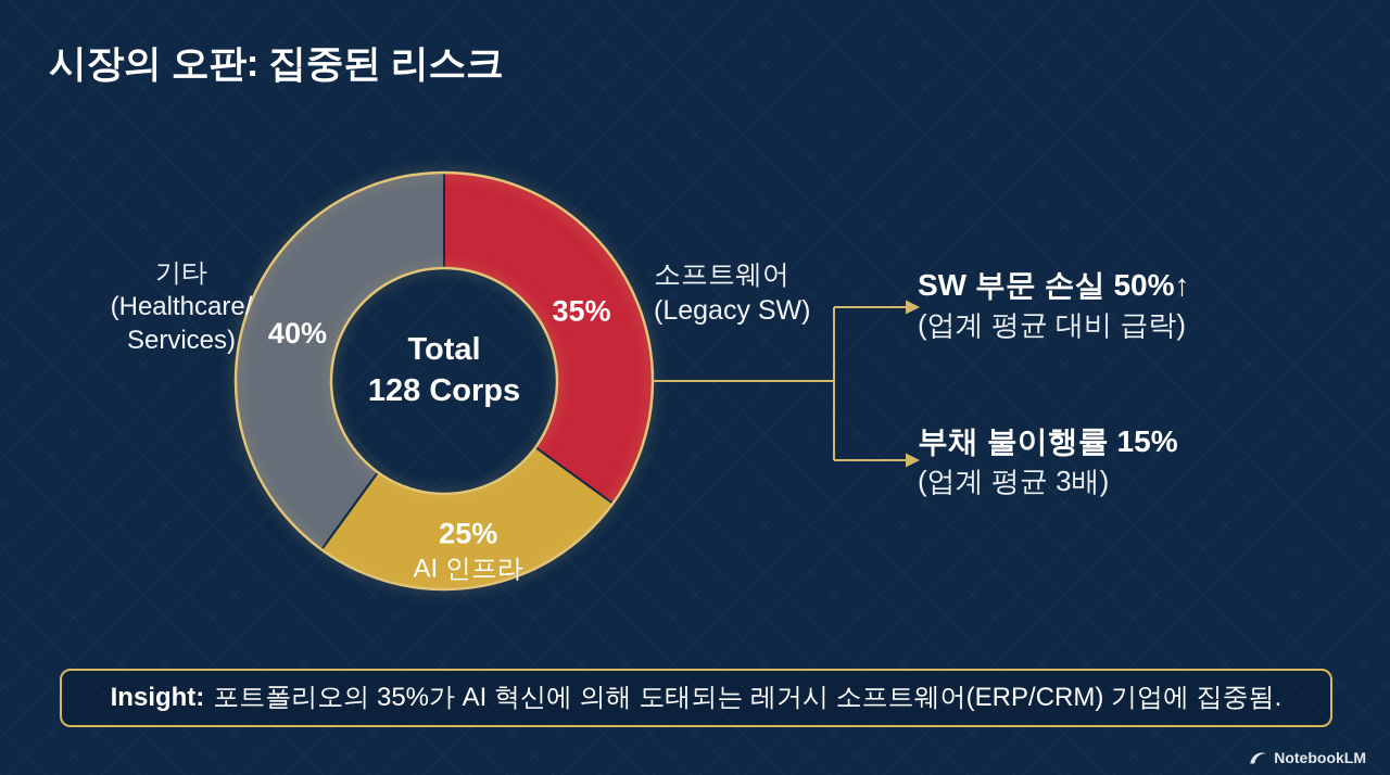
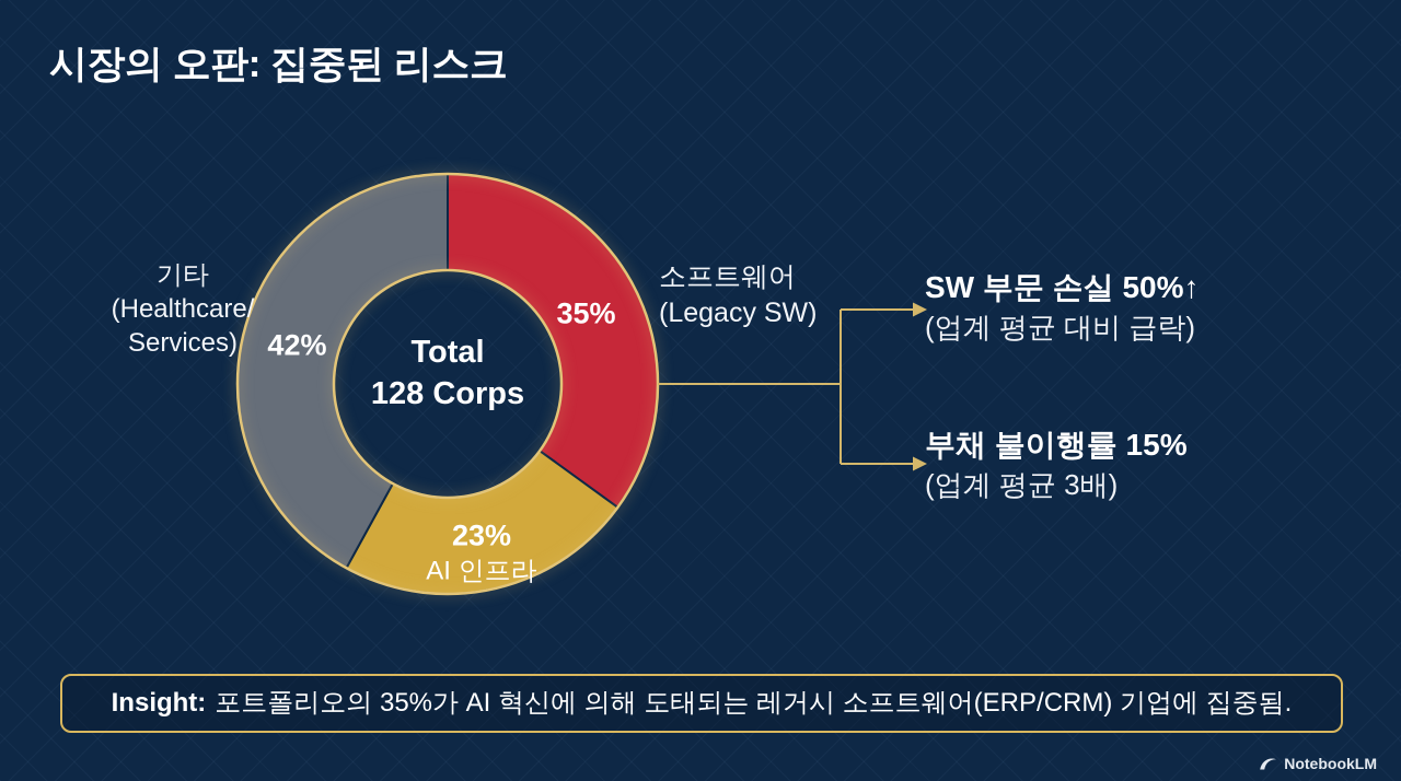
AI 인프라: 25% -> 23%
기타 (Healthcare/Services): 40% -> 42%
